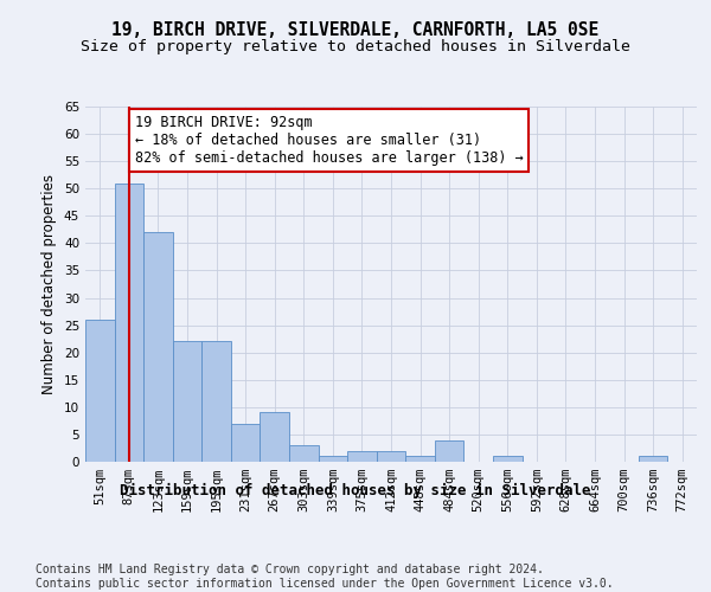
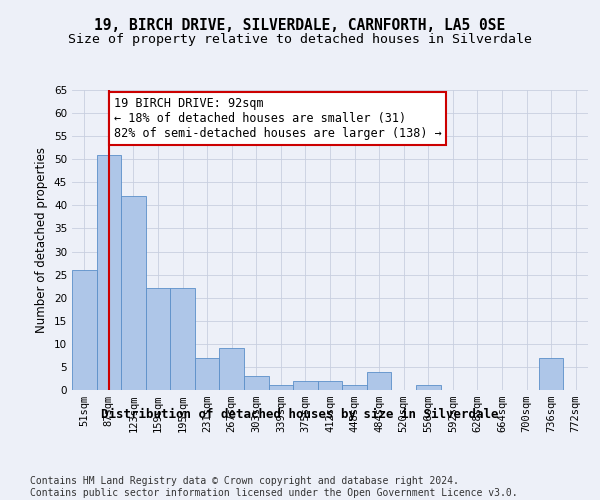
736sqm: 1 -> 7
